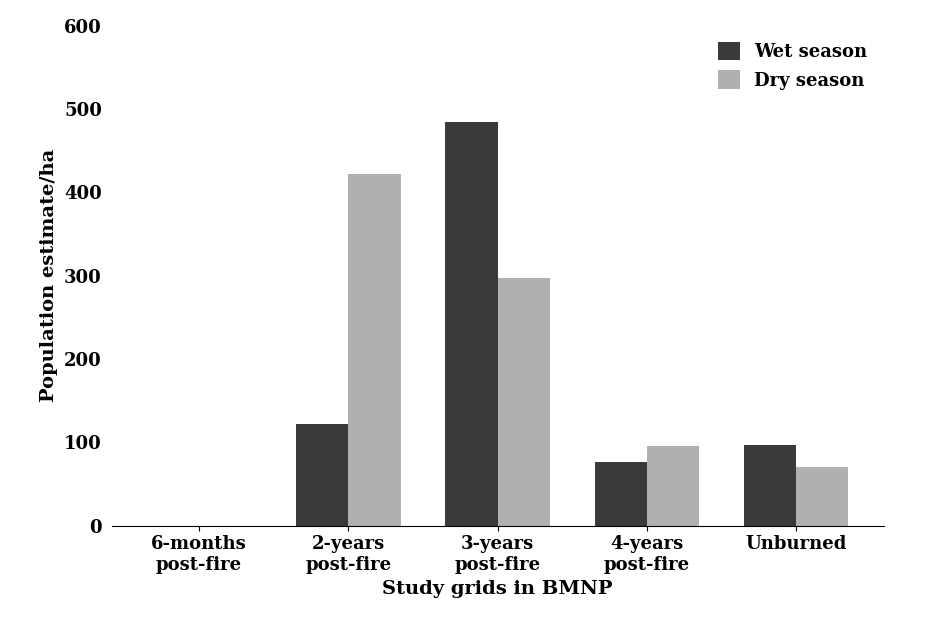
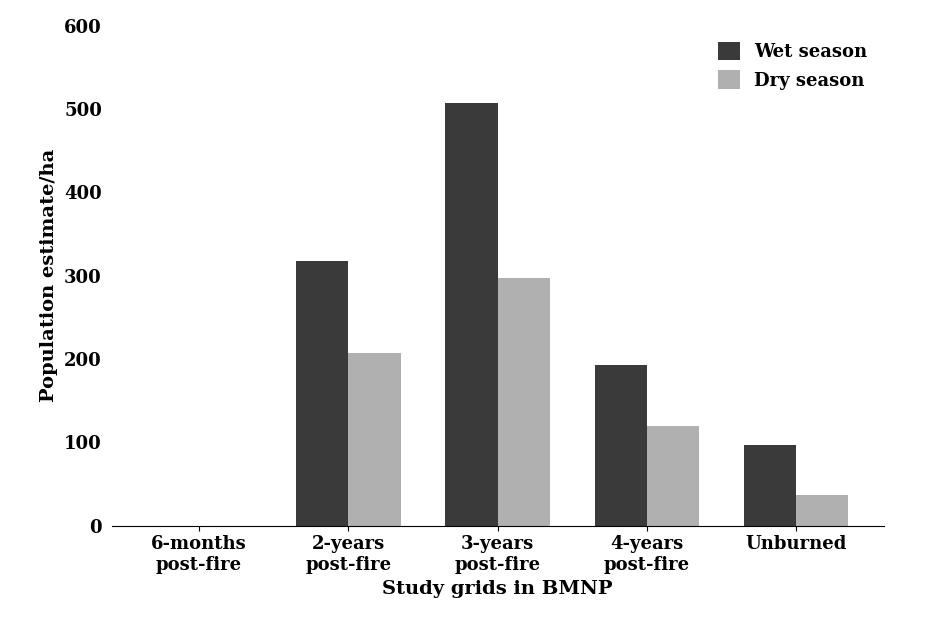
Wet season/2-years post-fire: 122 -> 317
Dry season/2-years post-fire: 422 -> 207
Wet season/3-years post-fire: 484 -> 507
Wet season/4-years post-fire: 76 -> 193
Dry season/4-years post-fire: 96 -> 120
Dry season/Unburned: 70 -> 37
